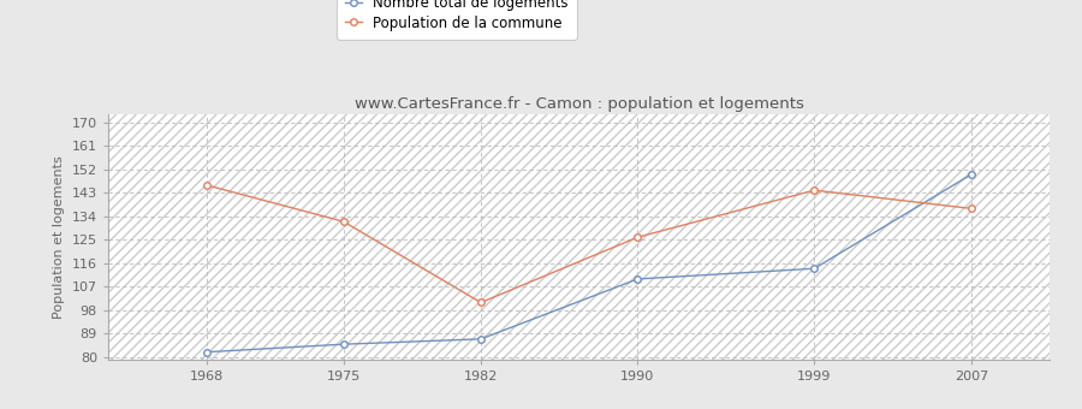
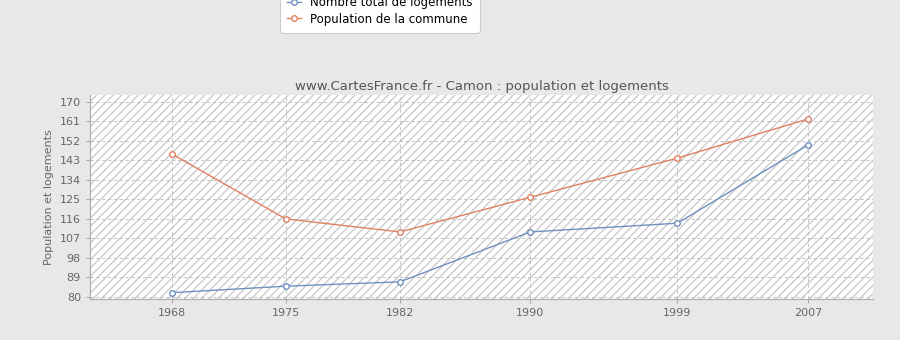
Population de la commune/1975: 132 -> 116
Population de la commune/1982: 101 -> 110
Population de la commune/2007: 137 -> 162
